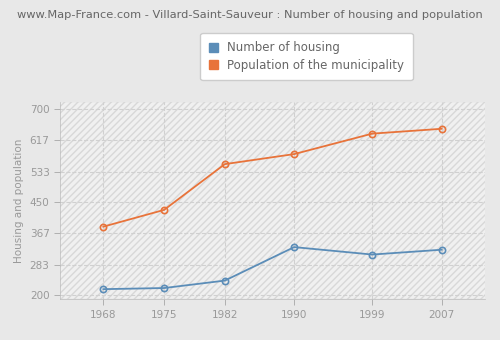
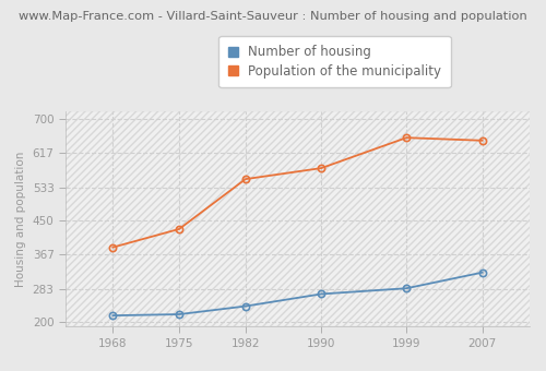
Number of housing/1990: 330 -> 270
Number of housing/1999: 310 -> 284
Population of the municipality/1999: 635 -> 655
